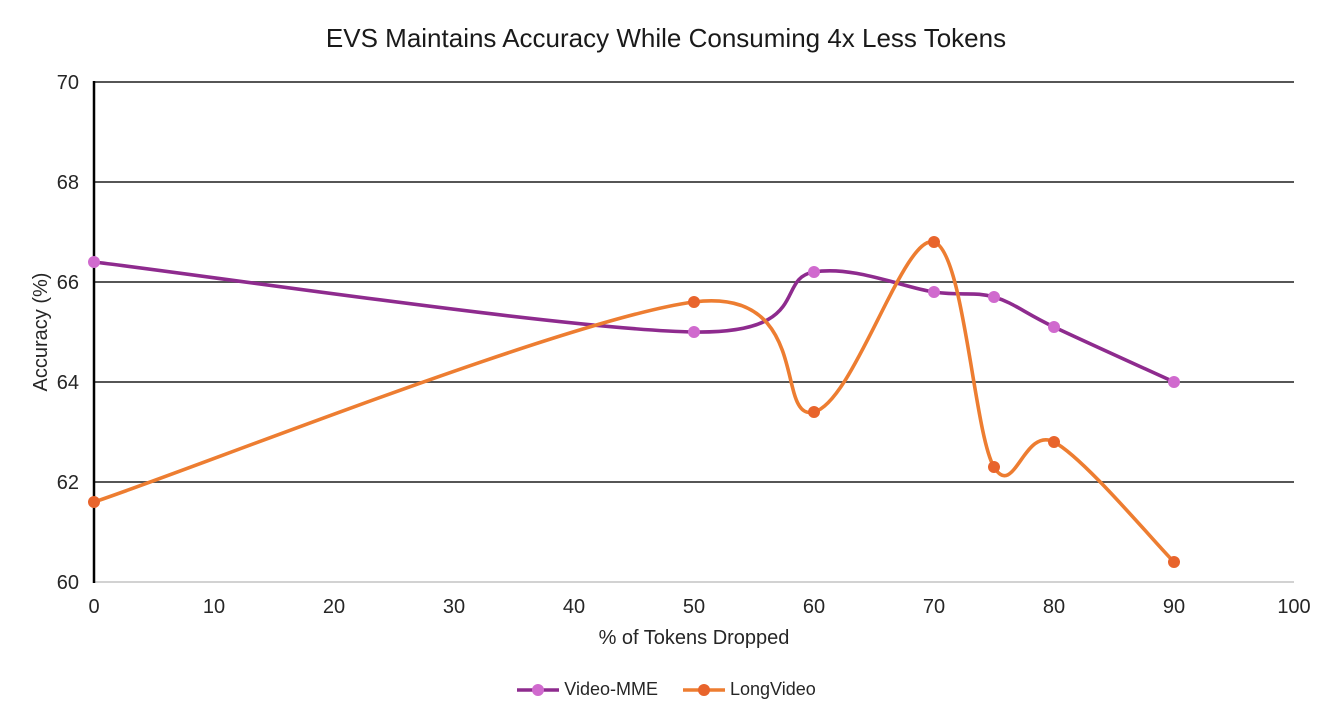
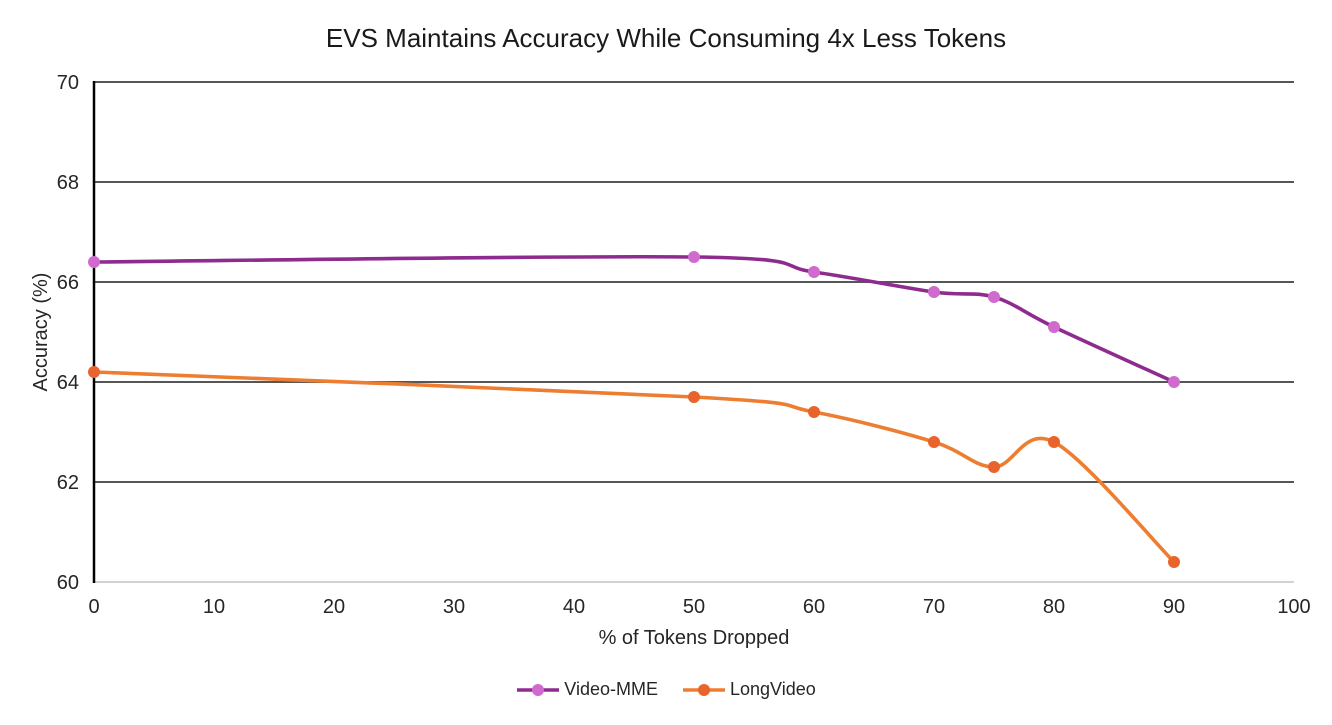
LongVideo/0: 61.6 -> 64.2
Video-MME/50: 65.0 -> 66.5
LongVideo/50: 65.6 -> 63.7
LongVideo/70: 66.8 -> 62.8
